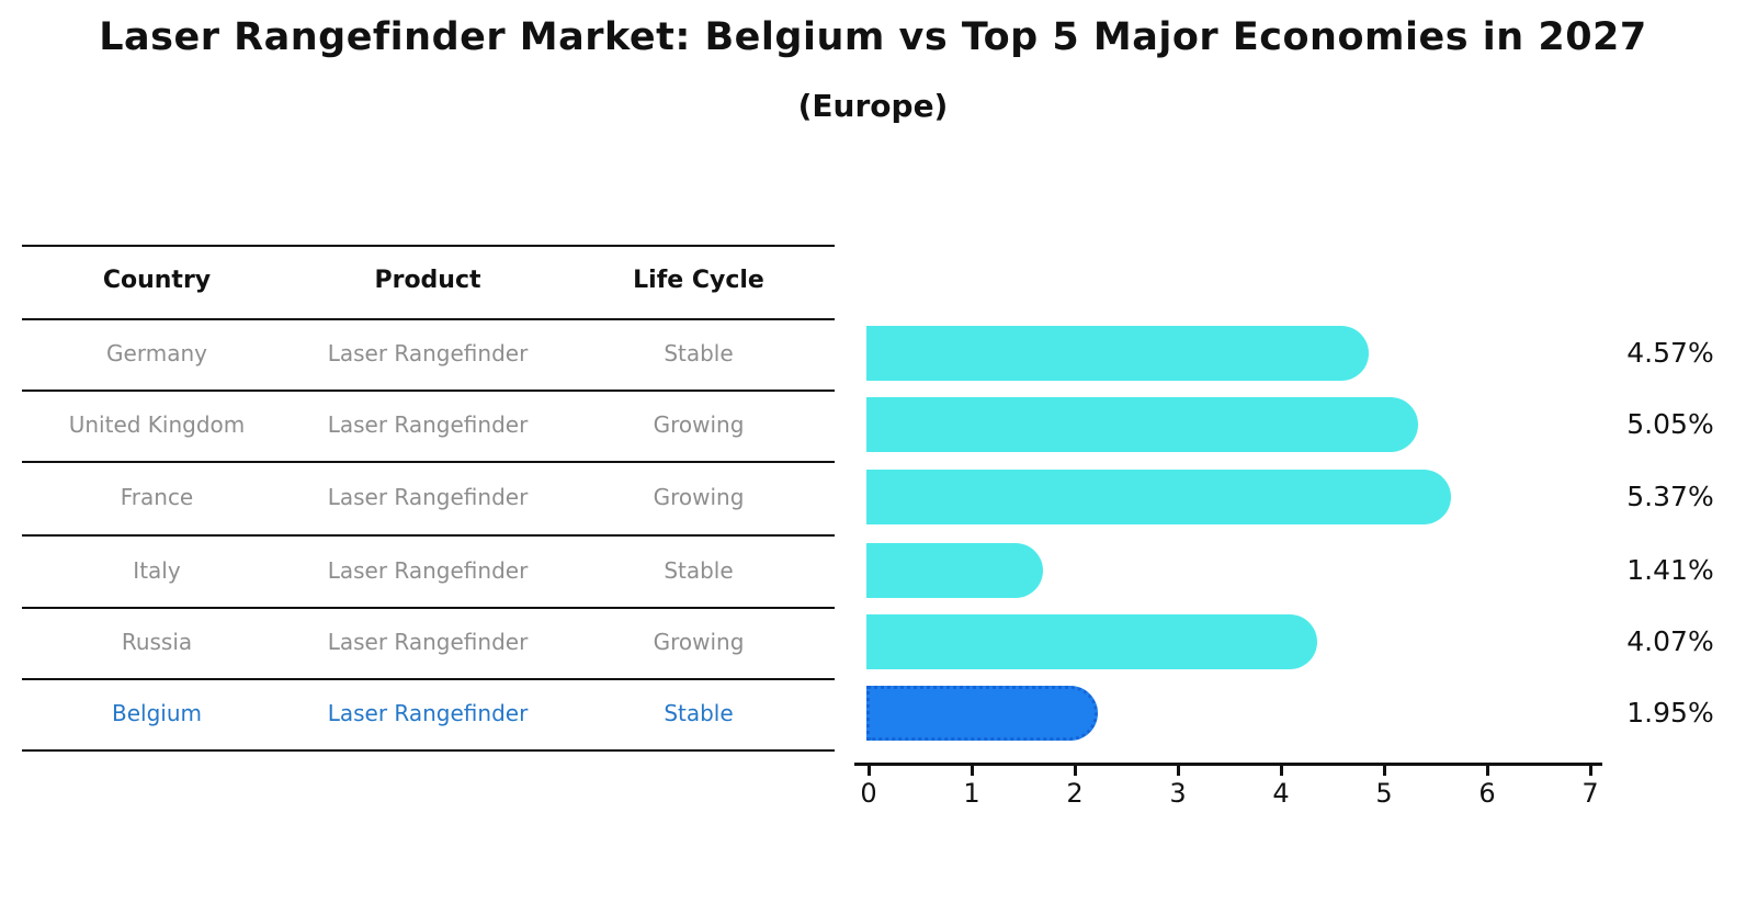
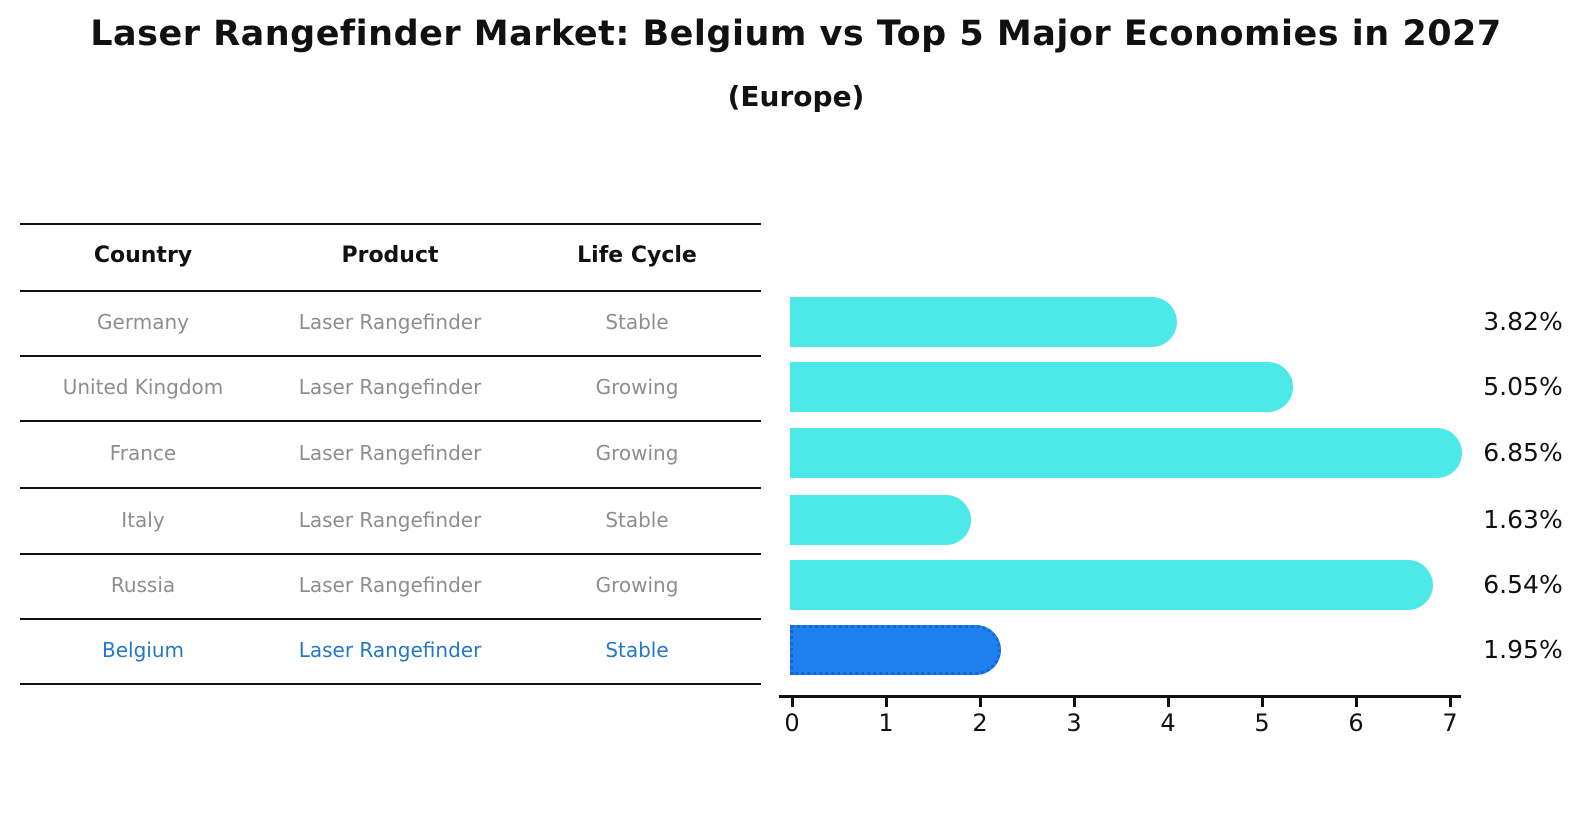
Germany: 4.57% -> 3.82%
France: 5.37% -> 6.85%
Italy: 1.41% -> 1.63%
Russia: 4.07% -> 6.54%
